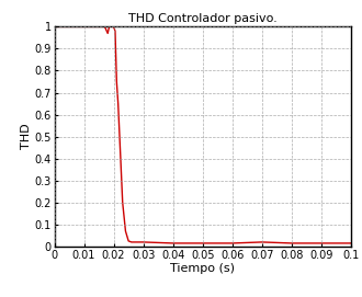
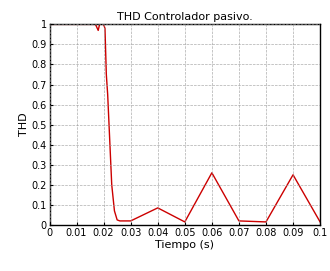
0.04: 0.015 -> 0.085
0.06: 0.015 -> 0.260
0.09: 0.015 -> 0.250
